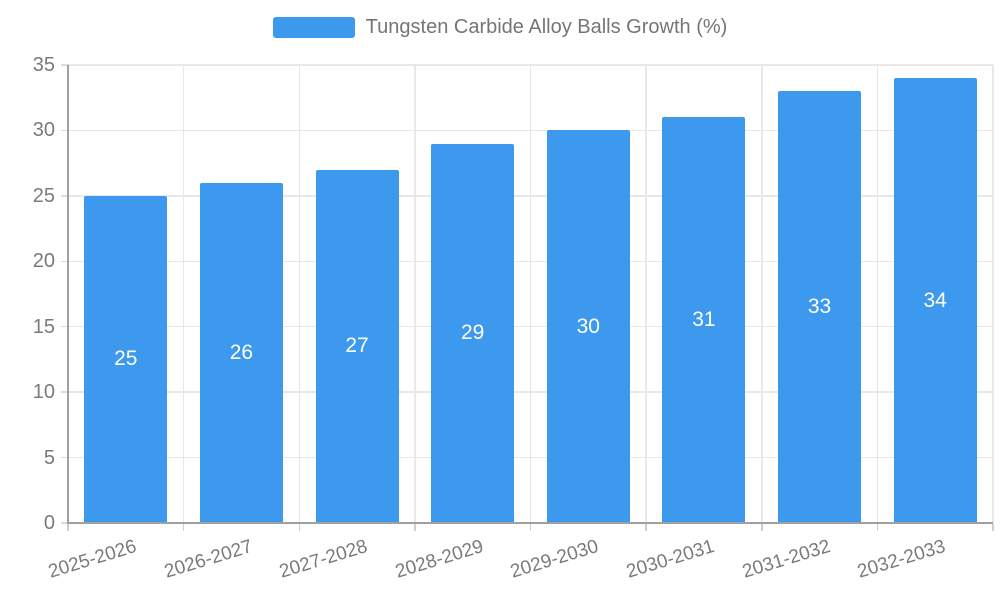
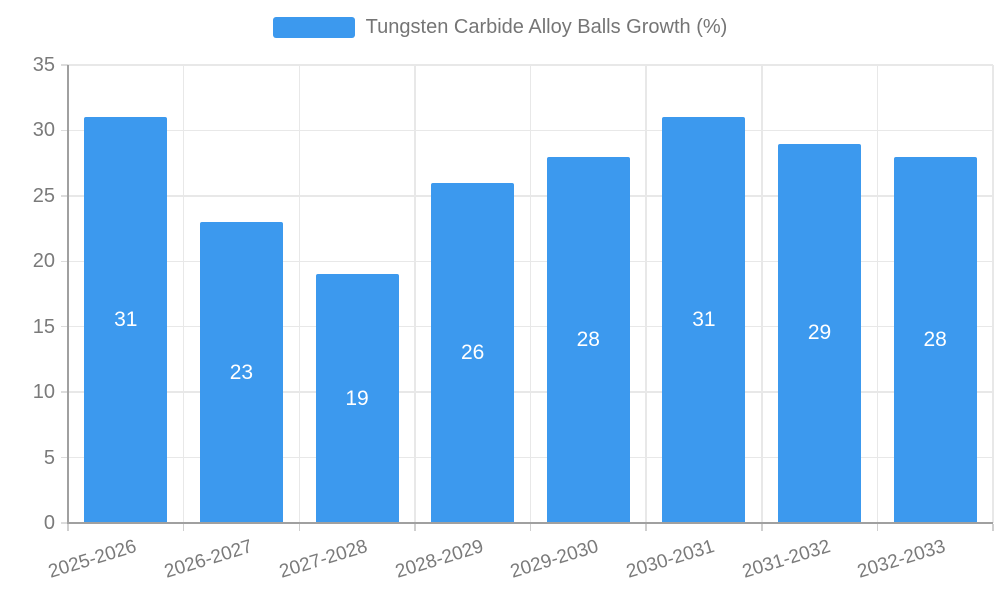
2025-2026: 25 -> 31
2026-2027: 26 -> 23
2027-2028: 27 -> 19
2028-2029: 29 -> 26
2029-2030: 30 -> 28
2031-2032: 33 -> 29
2032-2033: 34 -> 28
